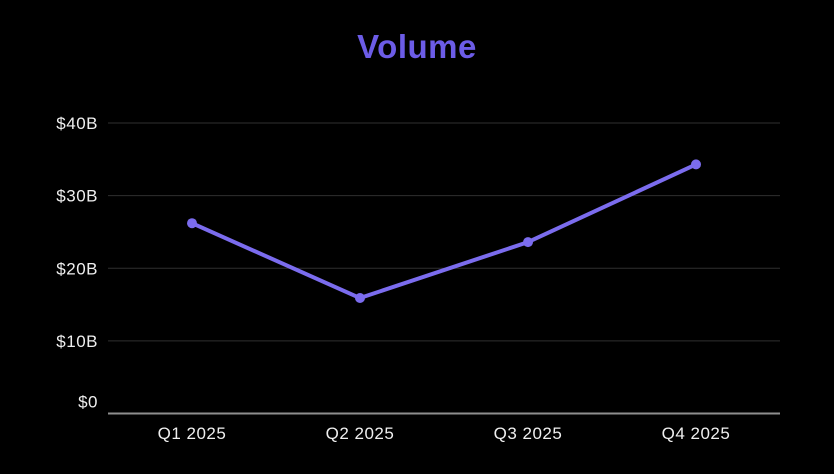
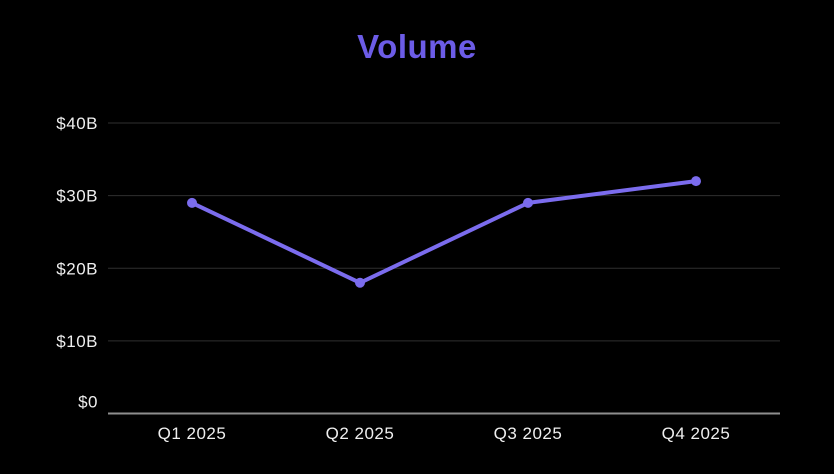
Q1 2025: $26B -> $29B
Q2 2025: $16B -> $18B
Q3 2025: $24B -> $29B
Q4 2025: $34B -> $32B
